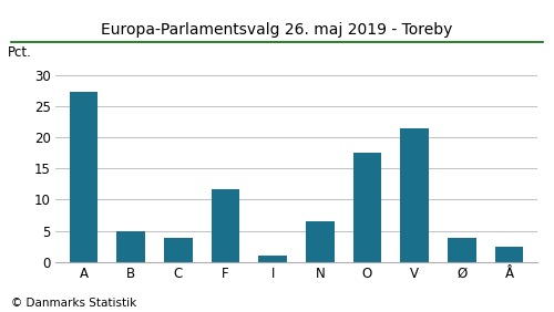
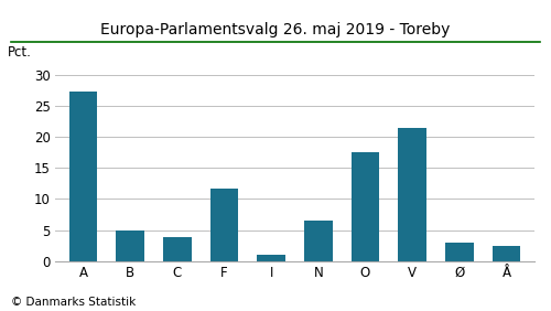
Ø: 3.9 -> 3.0
